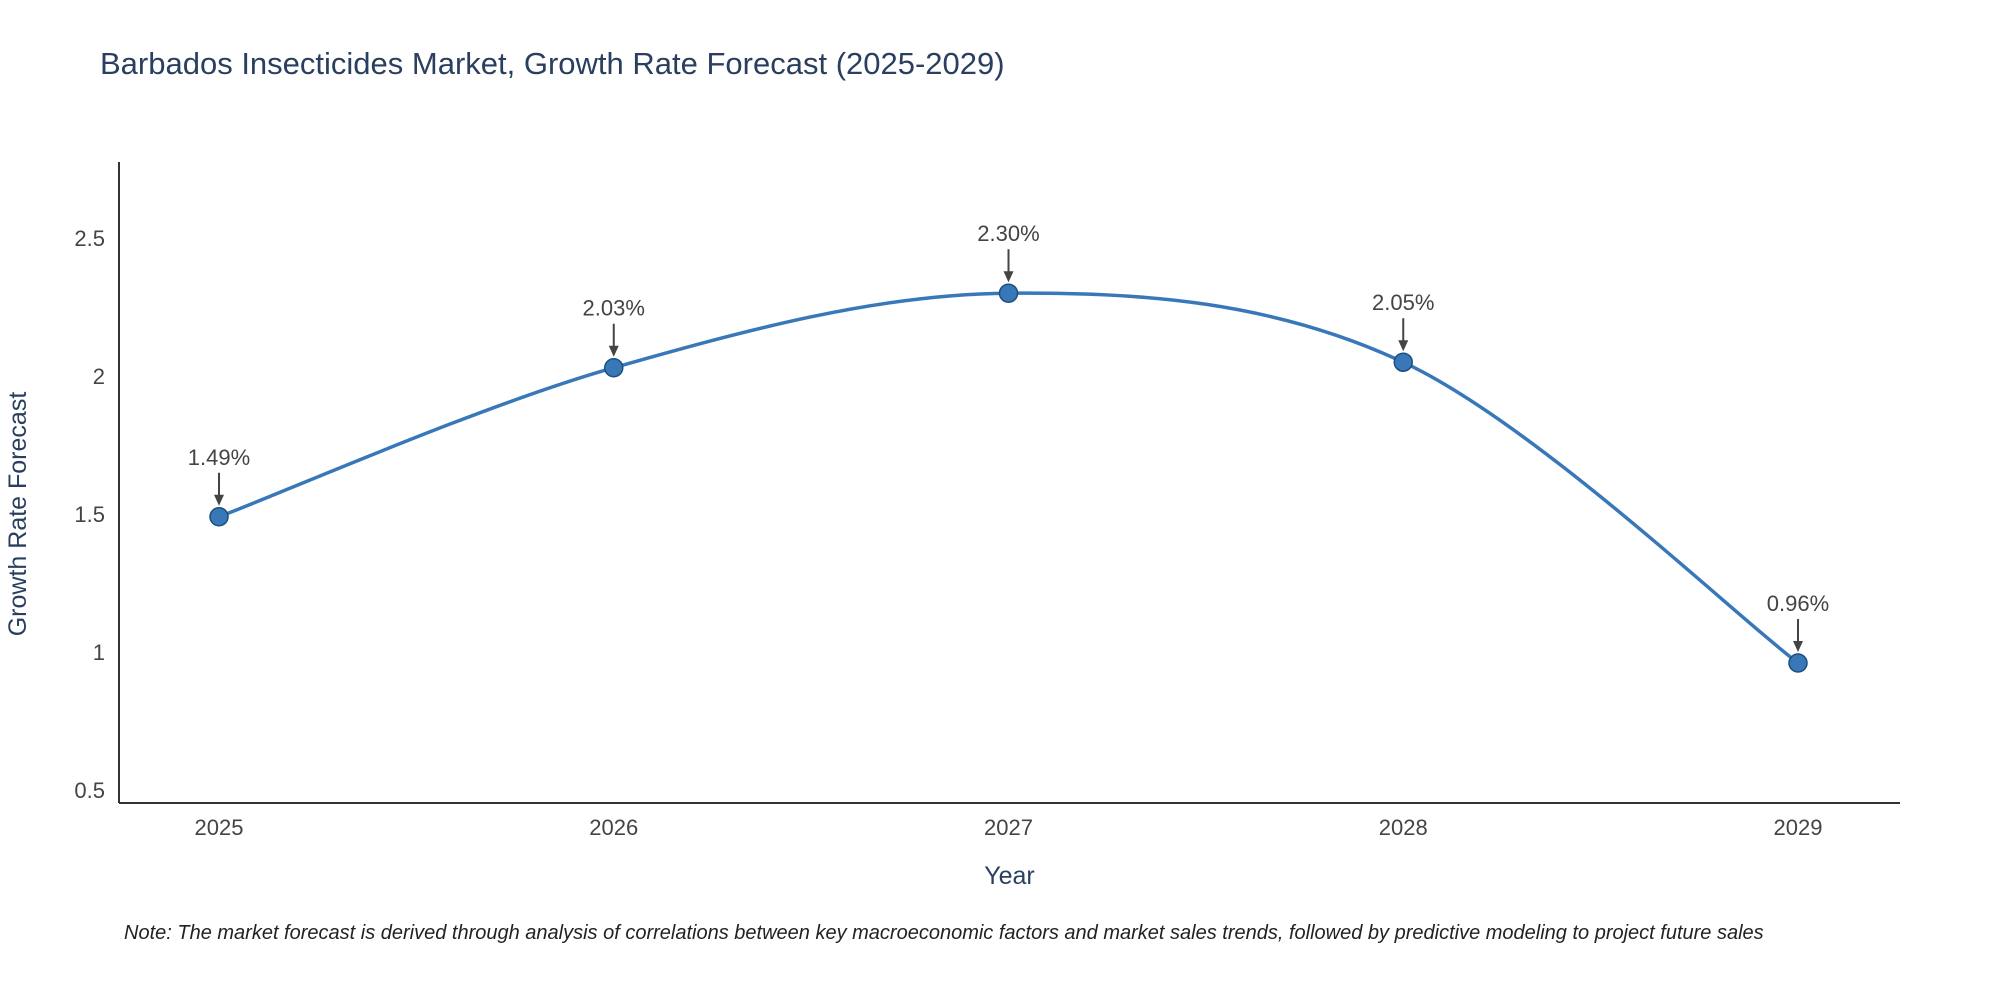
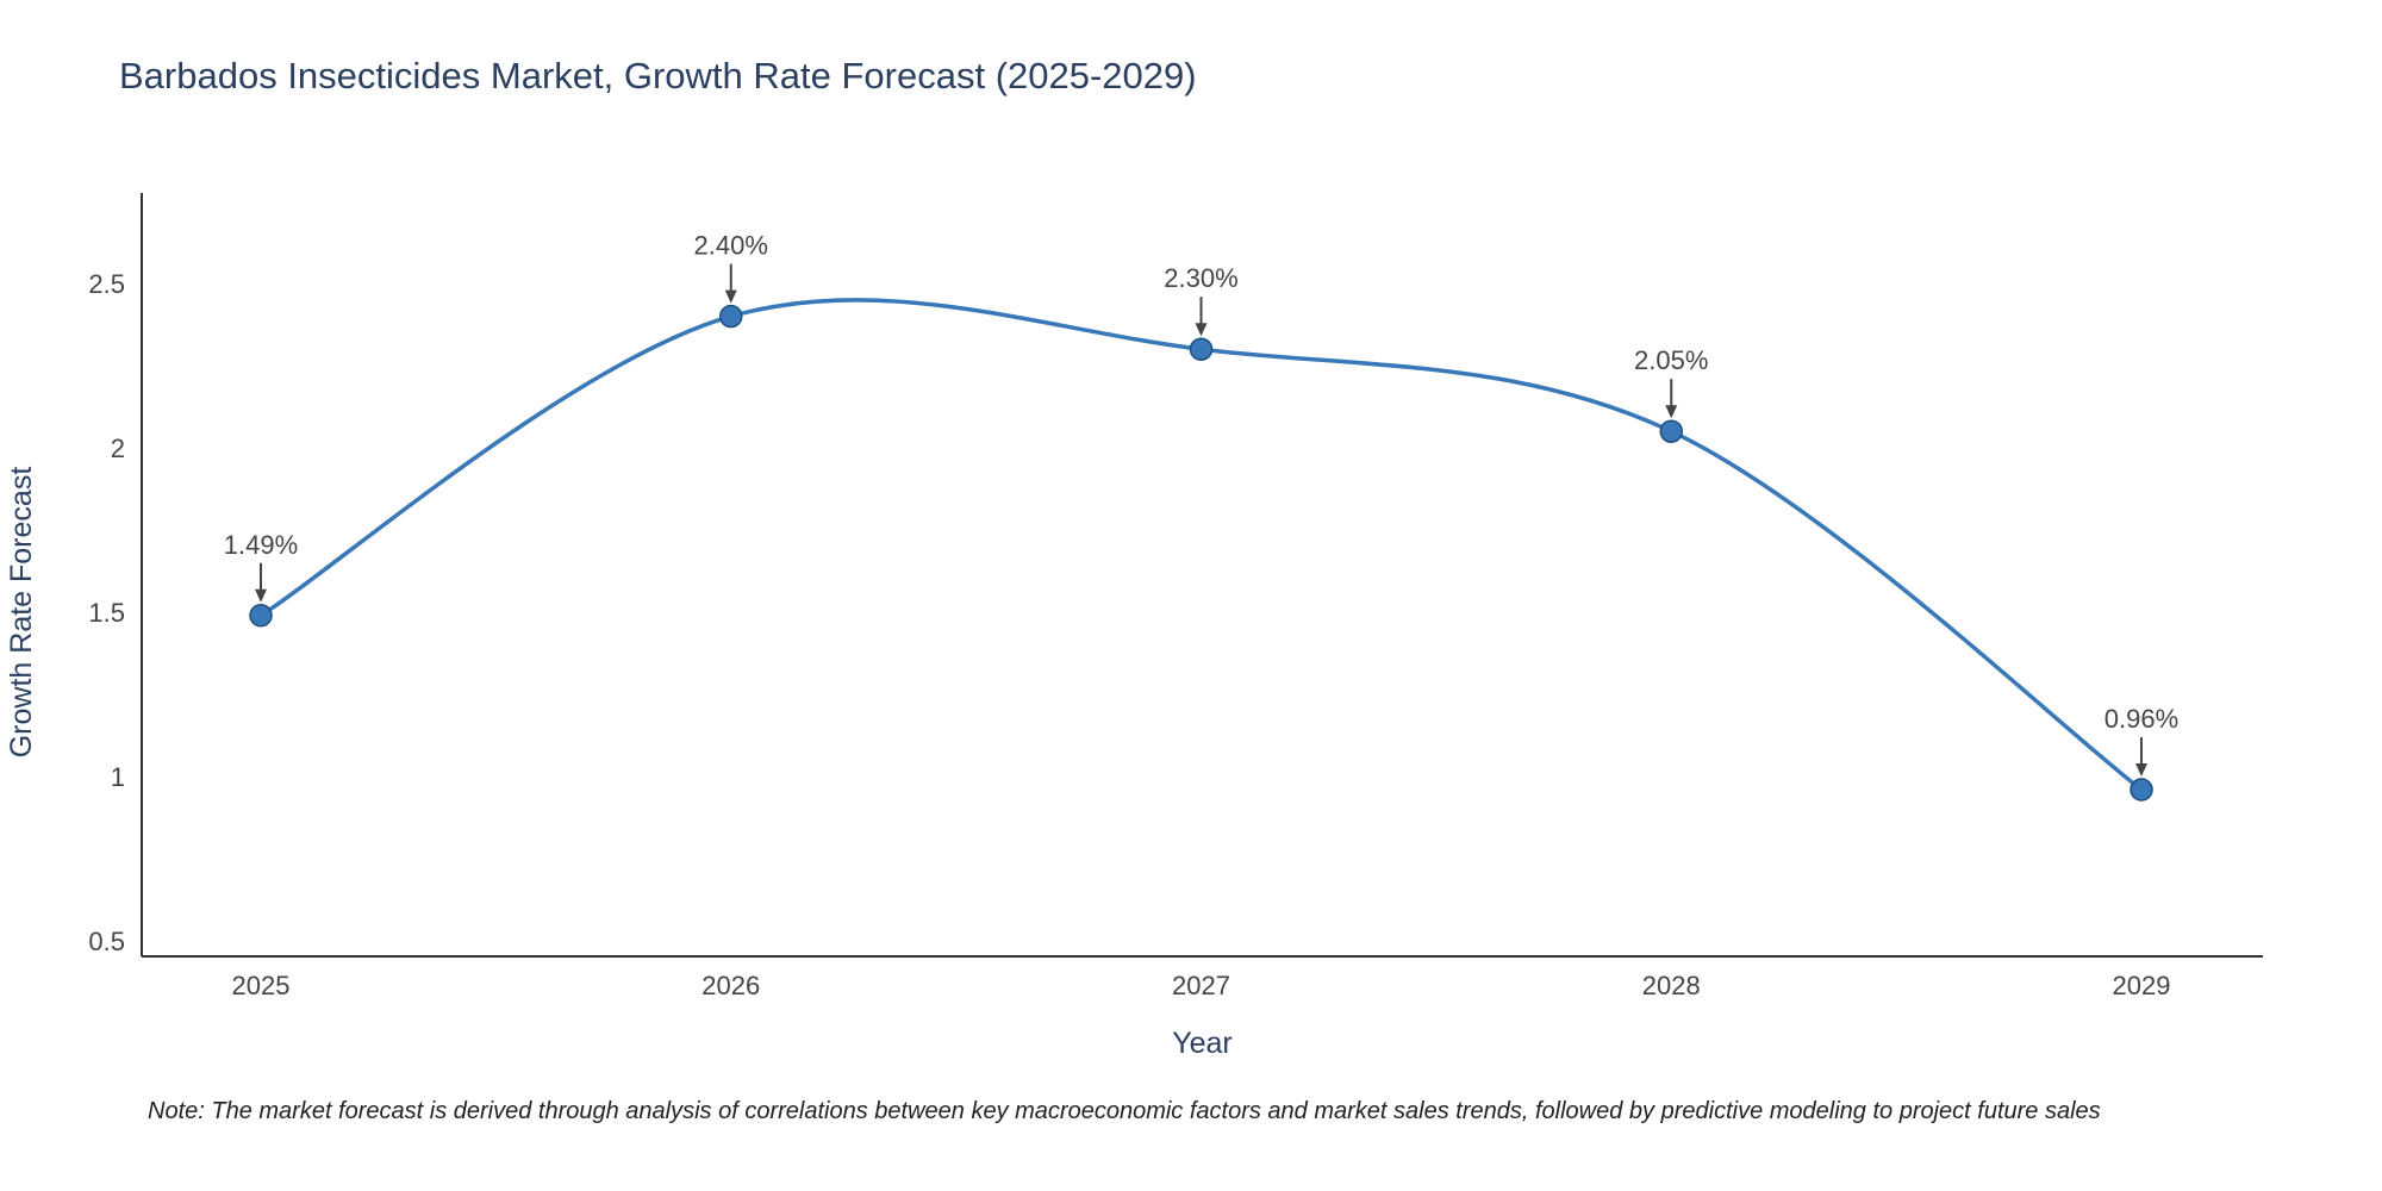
2026: 2.03% -> 2.40%
